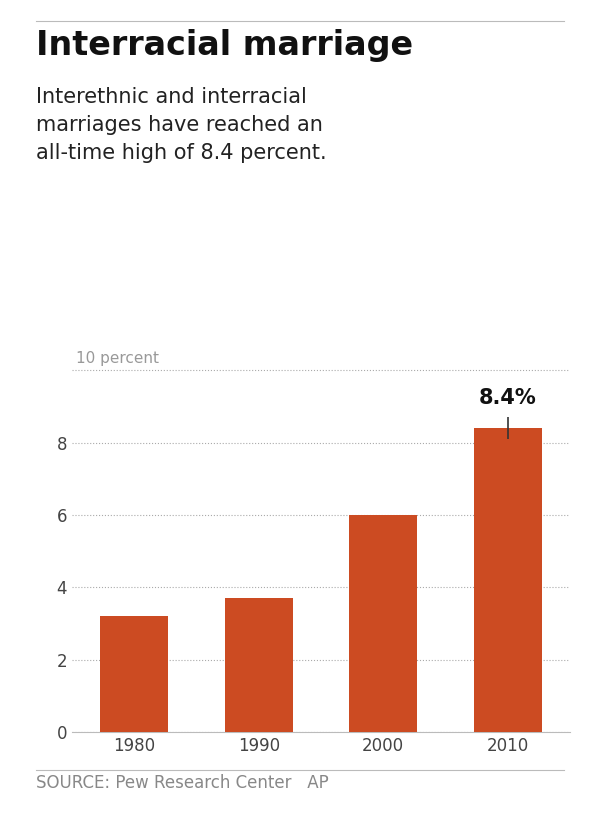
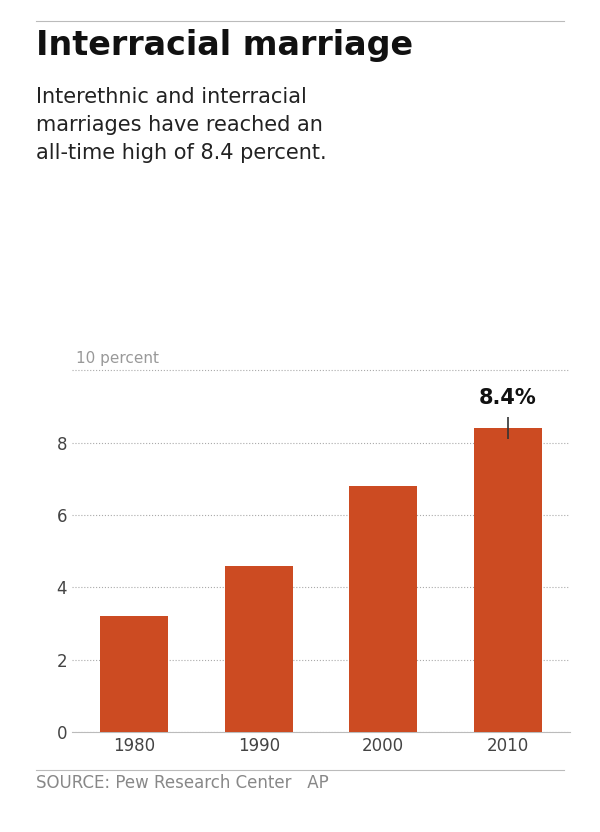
1990: 3.7 -> 4.6
2000: 6.0 -> 6.8
